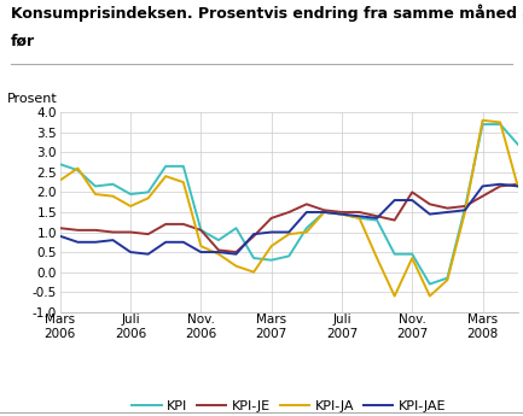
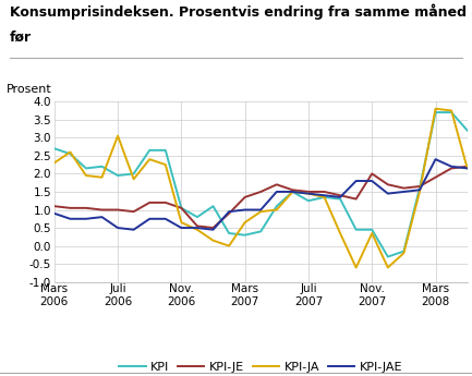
KPI-JA/Juli 2006: 1.65 -> 3.05
KPI/Juli 2007: 1.45 -> 1.25
KPI-JAE/Mars 2008: 2.15 -> 2.40
